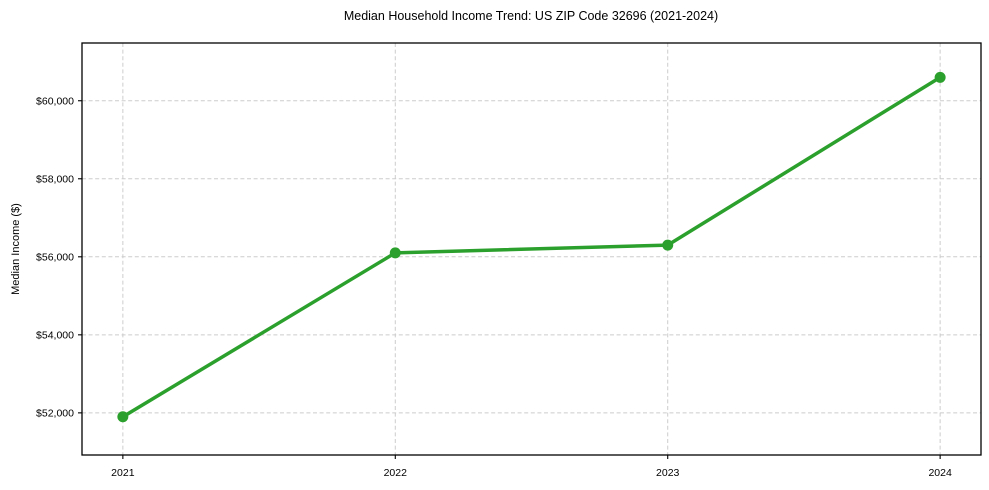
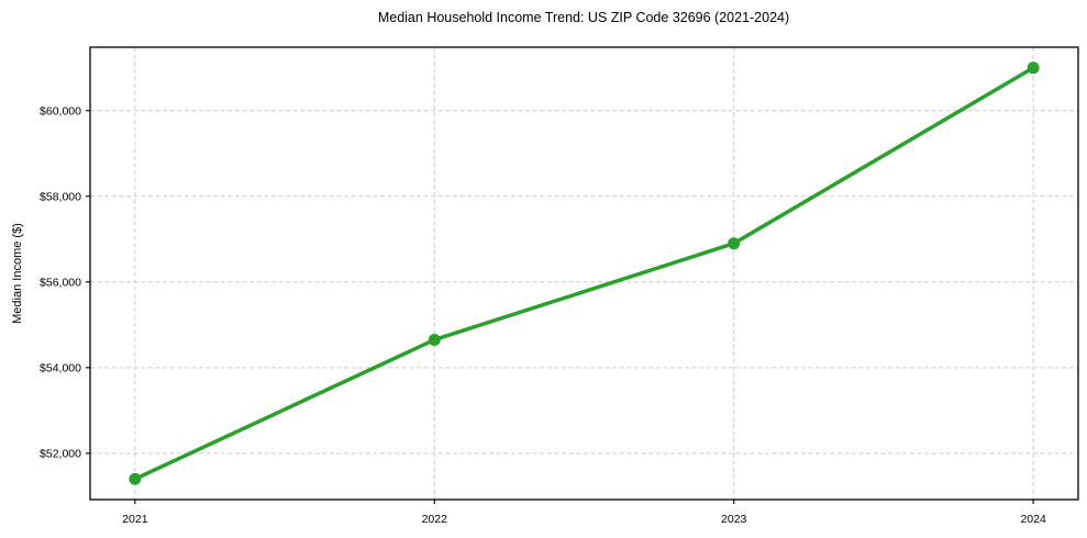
2021: $51900 -> $51400
2022: $56100 -> $54600
2023: $56300 -> $56900
2024: $60600 -> $61000
